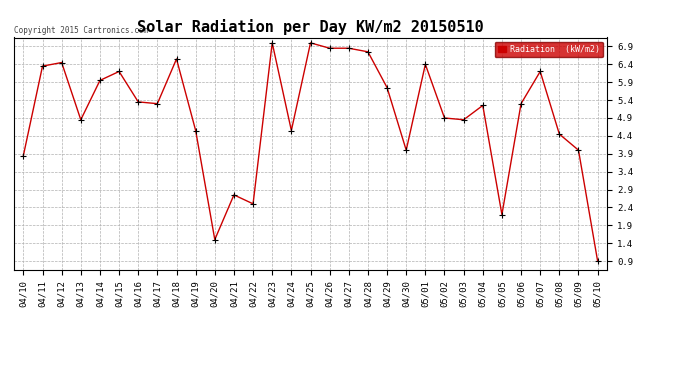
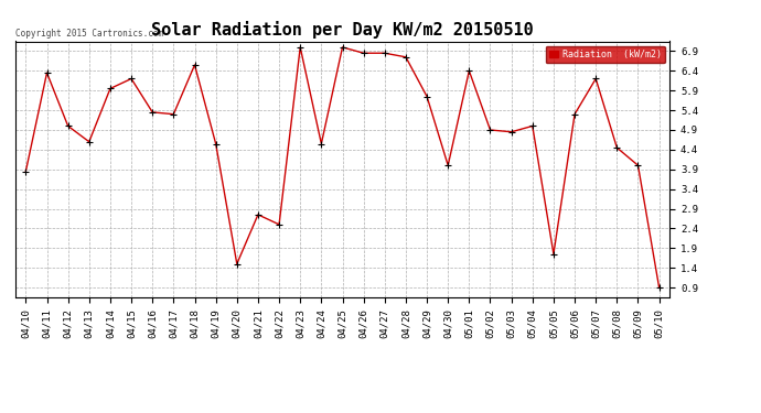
04/12: 6.45 -> 5.00
04/13: 4.85 -> 4.60
05/04: 5.25 -> 5.00
05/05: 2.20 -> 1.75
